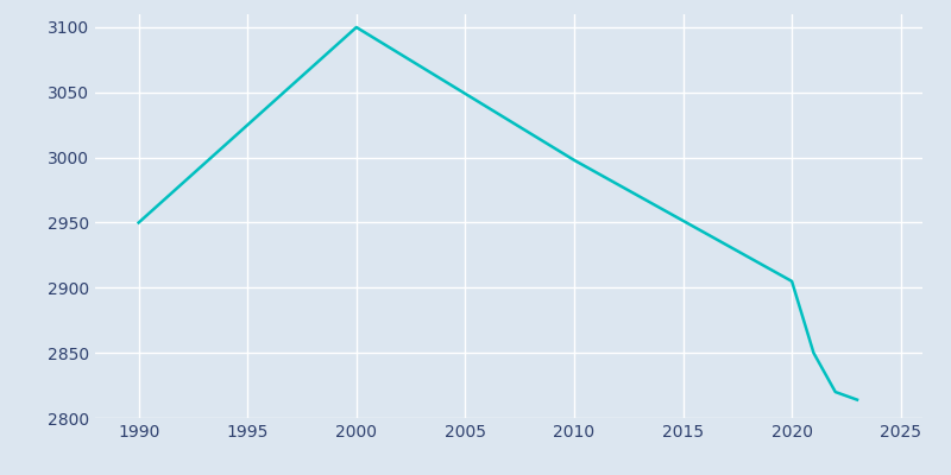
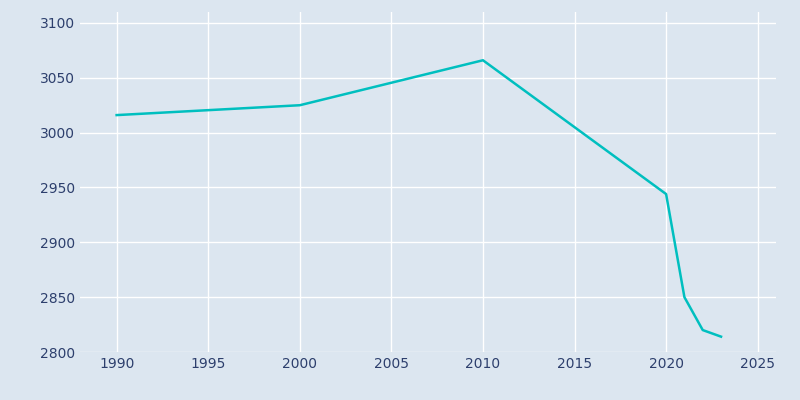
1990: 2950 -> 3016
2000: 3100 -> 3025
2010: 2998 -> 3066
2020: 2905 -> 2944
